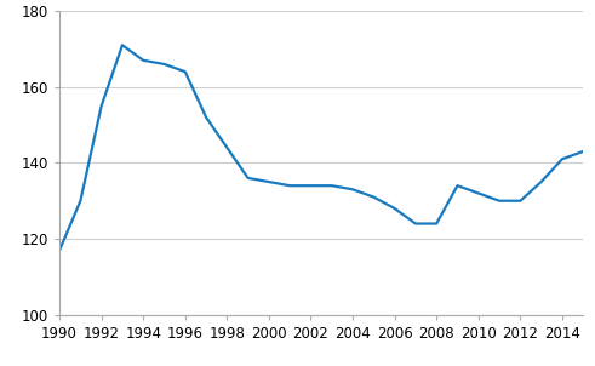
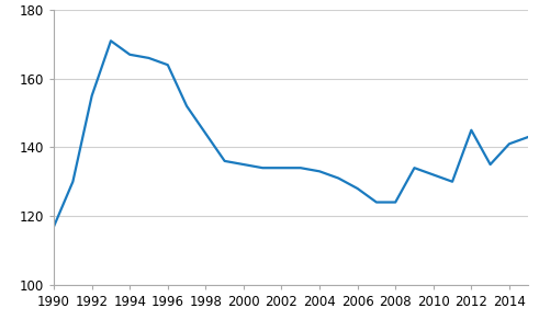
2012: 130 -> 145
